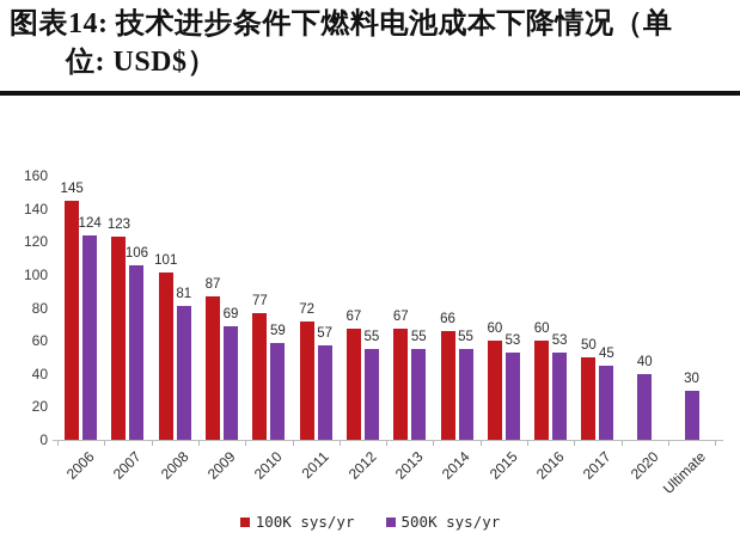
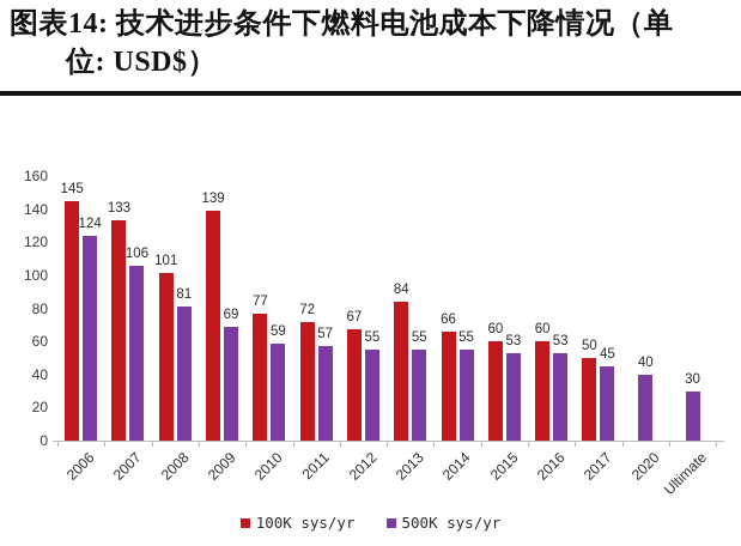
100K sys/yr/2007: 123 -> 133
100K sys/yr/2009: 87 -> 139
100K sys/yr/2013: 67 -> 84
